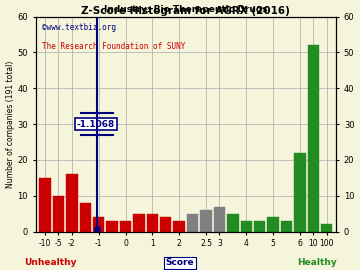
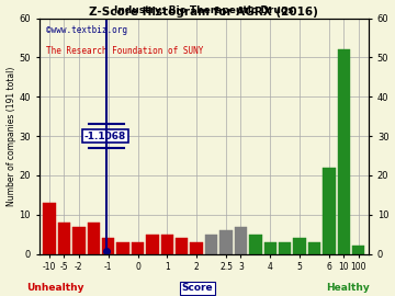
-10: 15 -> 13
-5: 10 -> 8
-2: 16 -> 7
